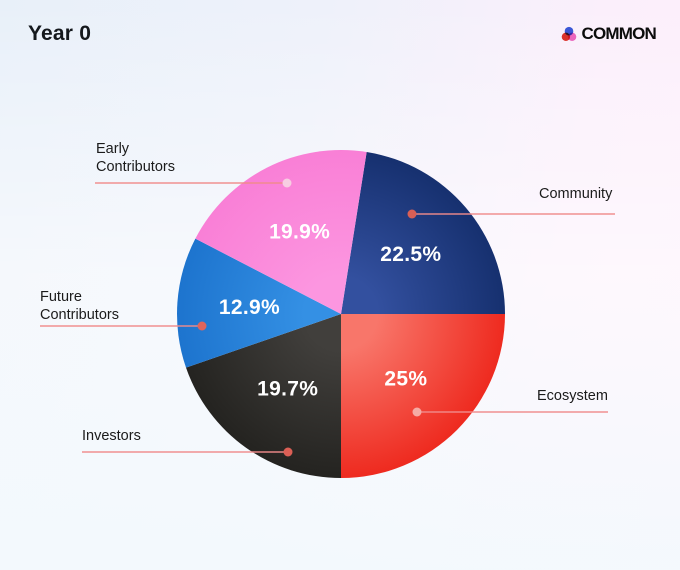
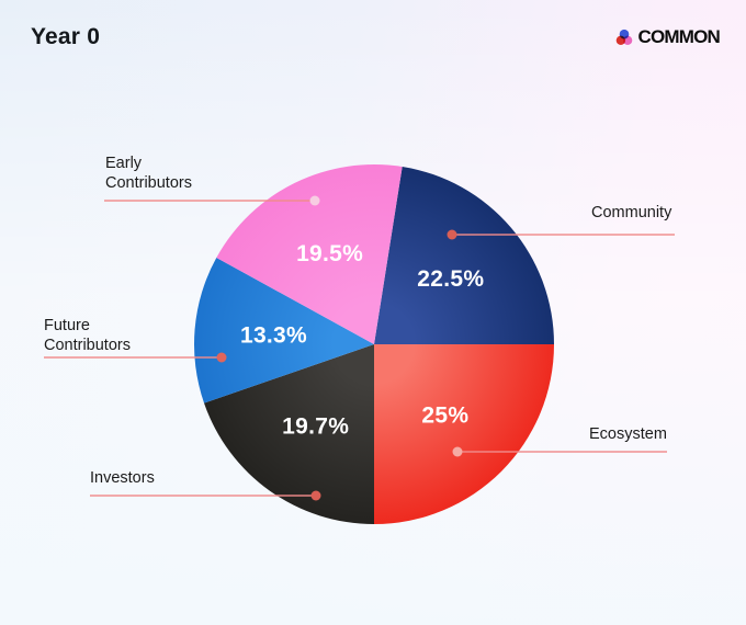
Future Contributors: 12.9% -> 13.3%
Early Contributors: 19.9% -> 19.5%
